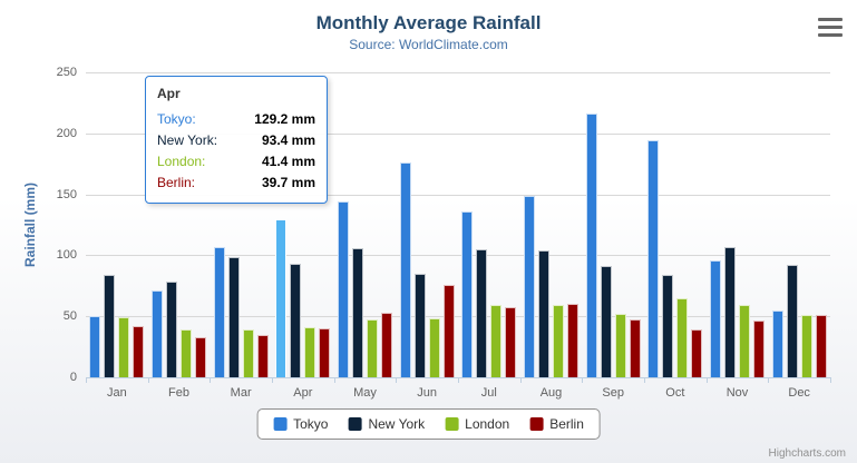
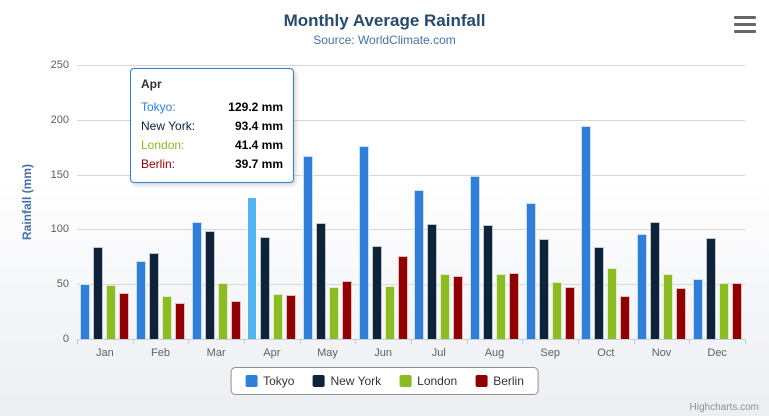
London/Mar: 39 -> 51
Tokyo/May: 144 -> 167
Tokyo/Sep: 216 -> 124
